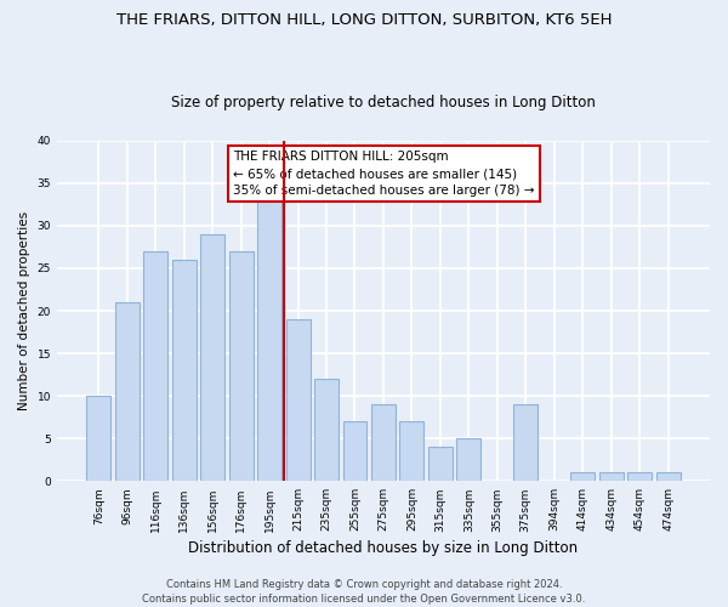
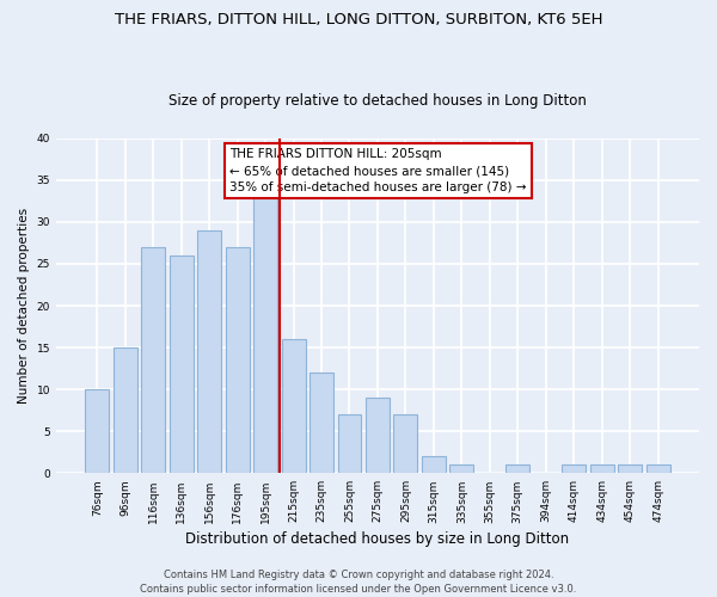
96sqm: 21 -> 15
215sqm: 19 -> 16
315sqm: 4 -> 2
335sqm: 5 -> 1
375sqm: 9 -> 1
